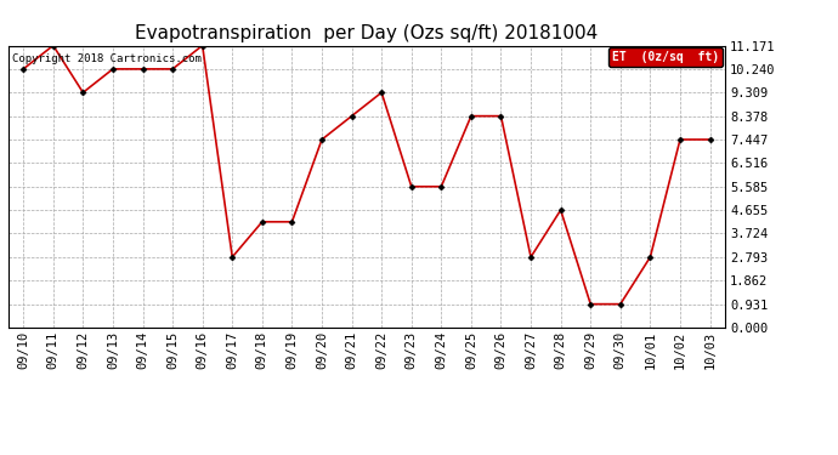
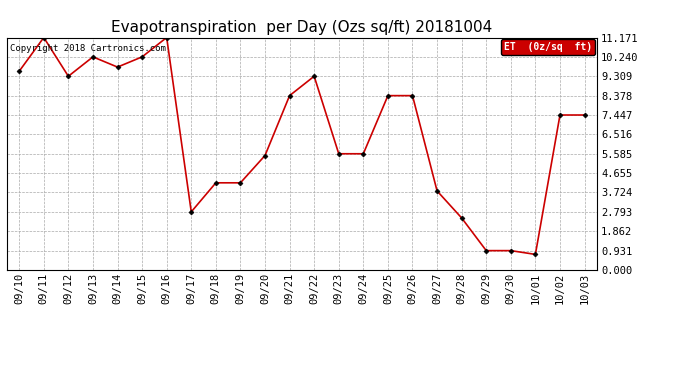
09/10: 10.24 -> 9.55
09/14: 10.24 -> 9.75
09/20: 7.45 -> 5.50
09/27: 2.79 -> 3.80
09/28: 4.66 -> 2.50
10/01: 2.79 -> 0.75
